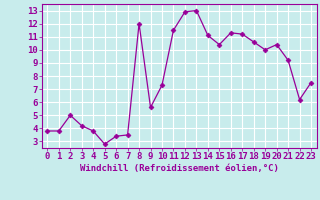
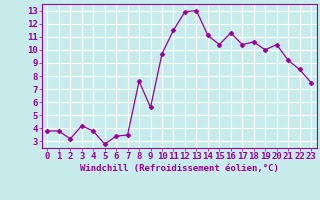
2: 5.0 -> 3.2
8: 12.0 -> 7.6
10: 7.3 -> 9.7
17: 11.2 -> 10.4
22: 6.2 -> 8.5
